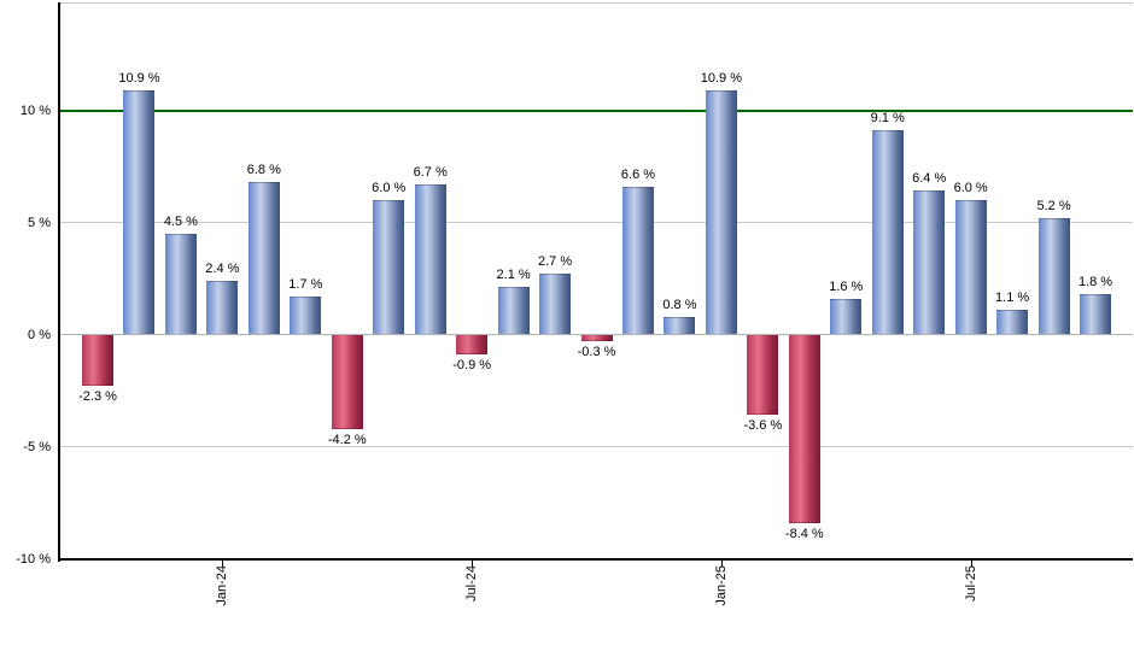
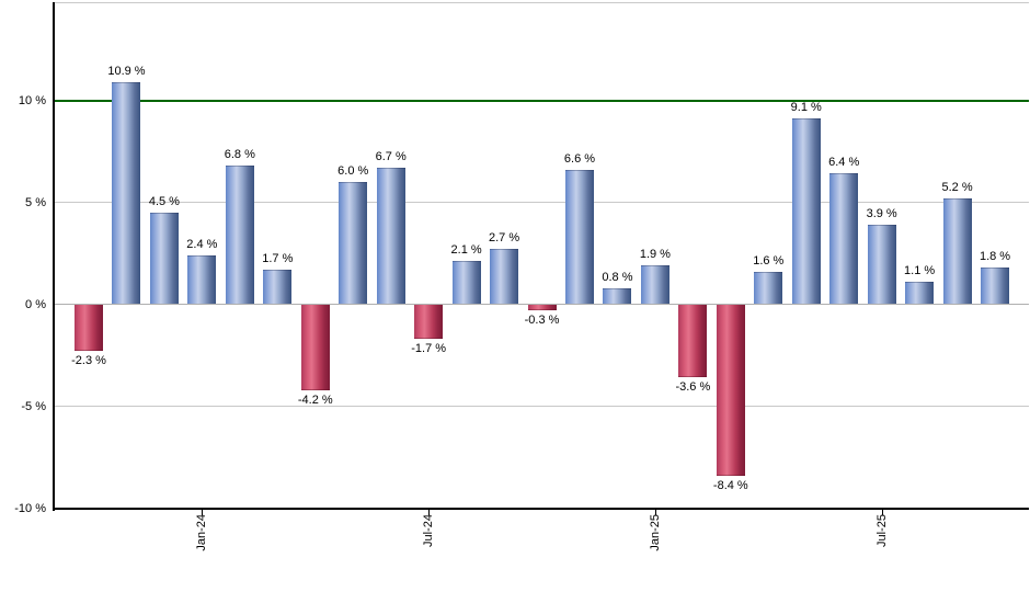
Jul-24: -0.9 -> -1.7
Jan-25: 10.9 -> 1.9
Jul-25: 6.0 -> 3.9
